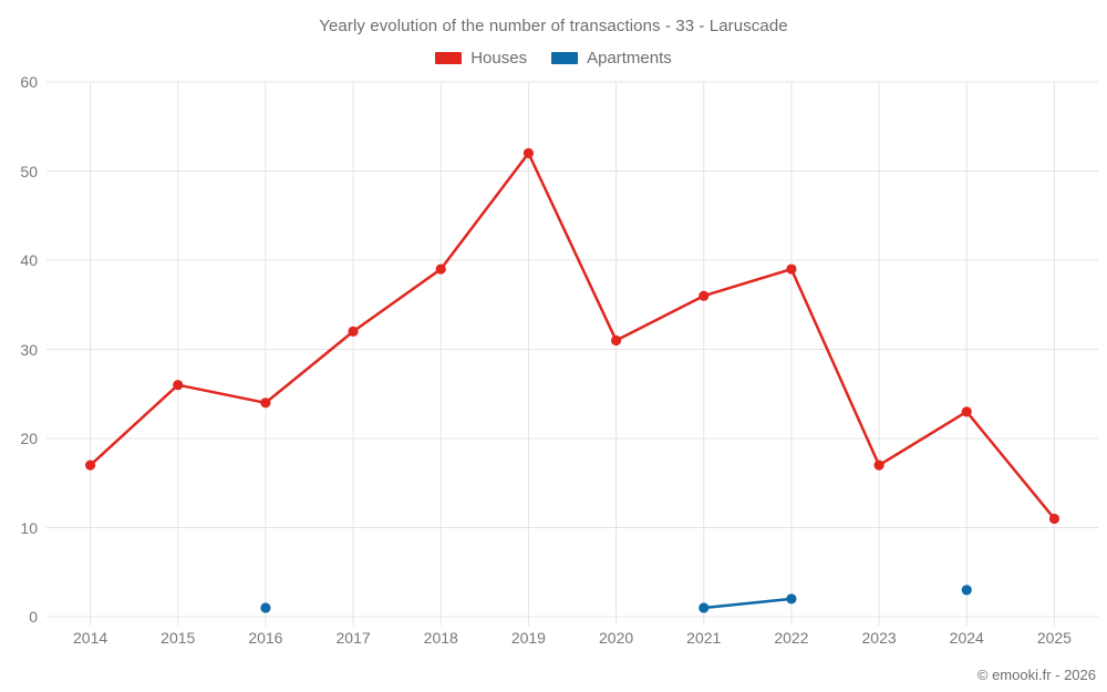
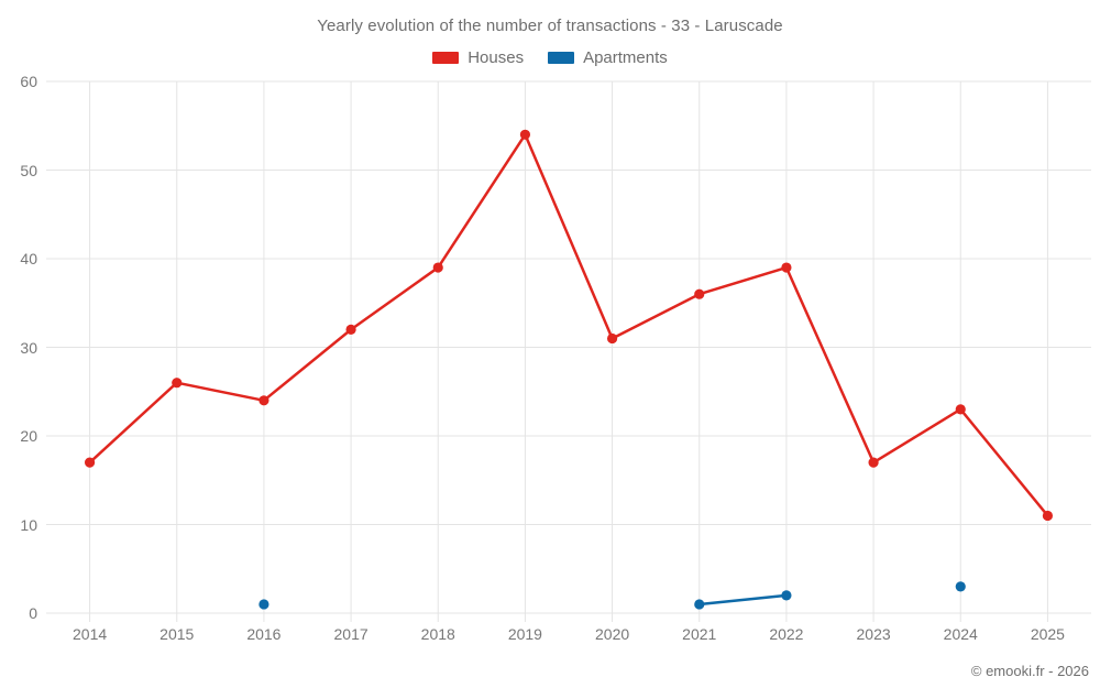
Houses/2019: 52 -> 54
